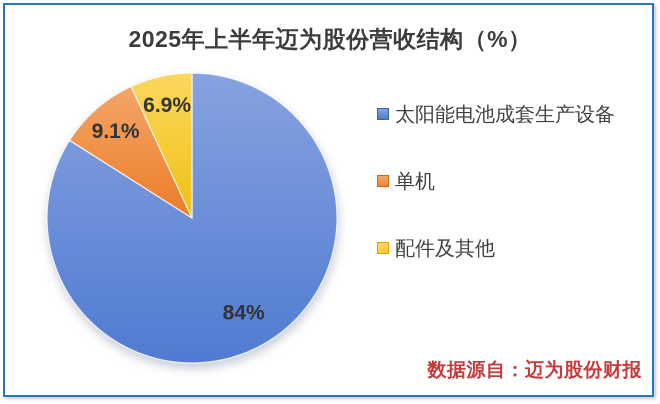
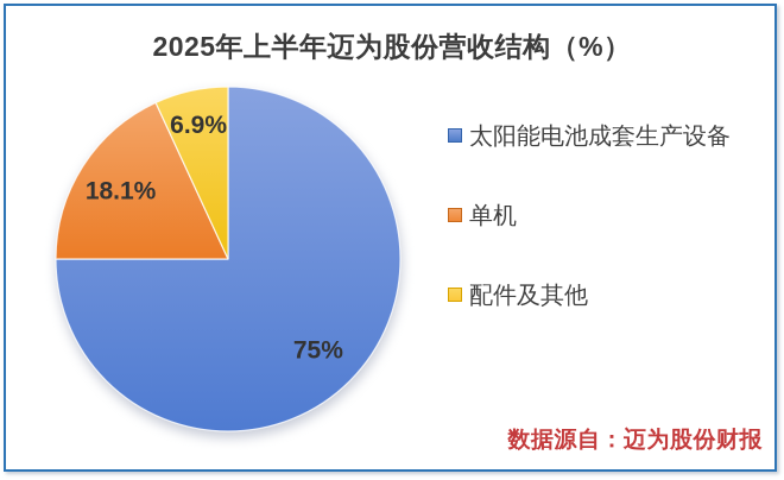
太阳能电池成套生产设备: 84% -> 75%
单机: 9.1% -> 18.1%
